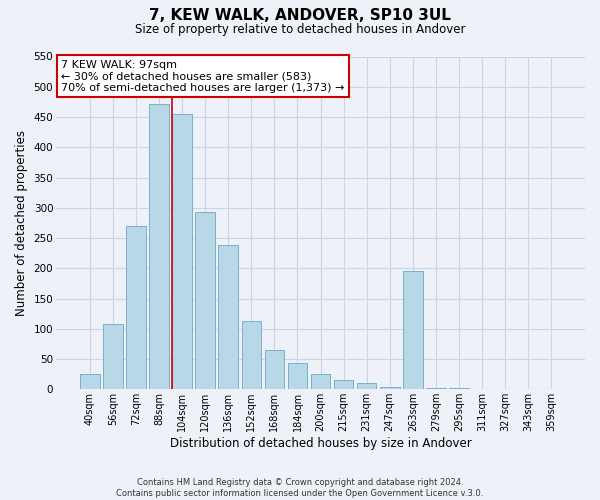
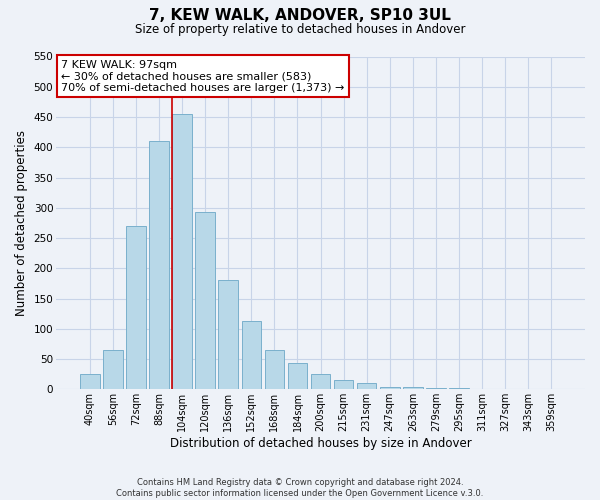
56sqm: 108 -> 65
88sqm: 472 -> 410
136sqm: 238 -> 180
263sqm: 196 -> 3
